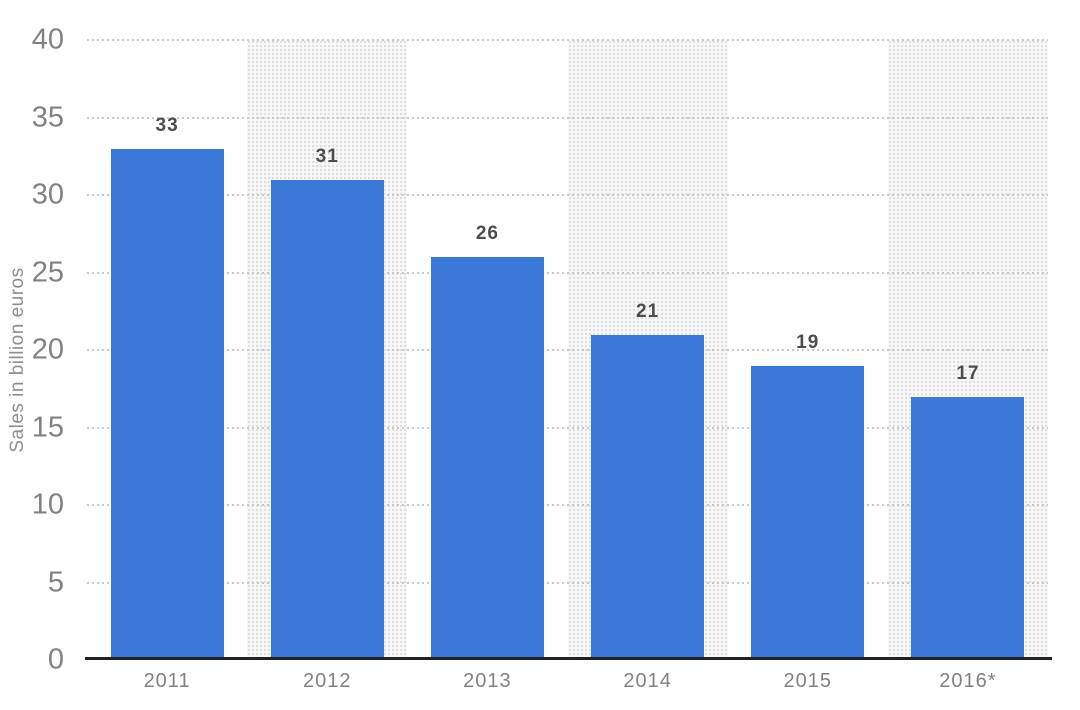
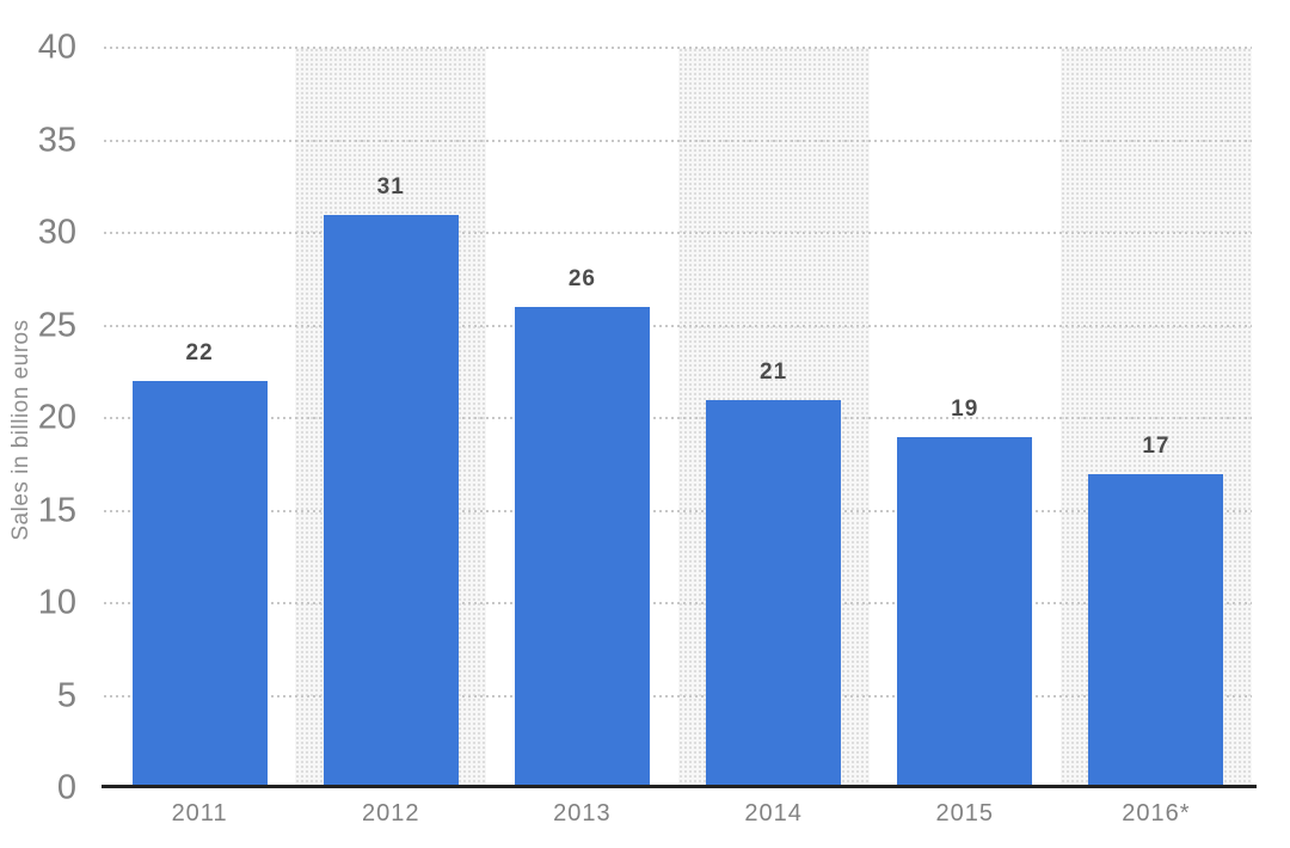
2011: 33 -> 22
